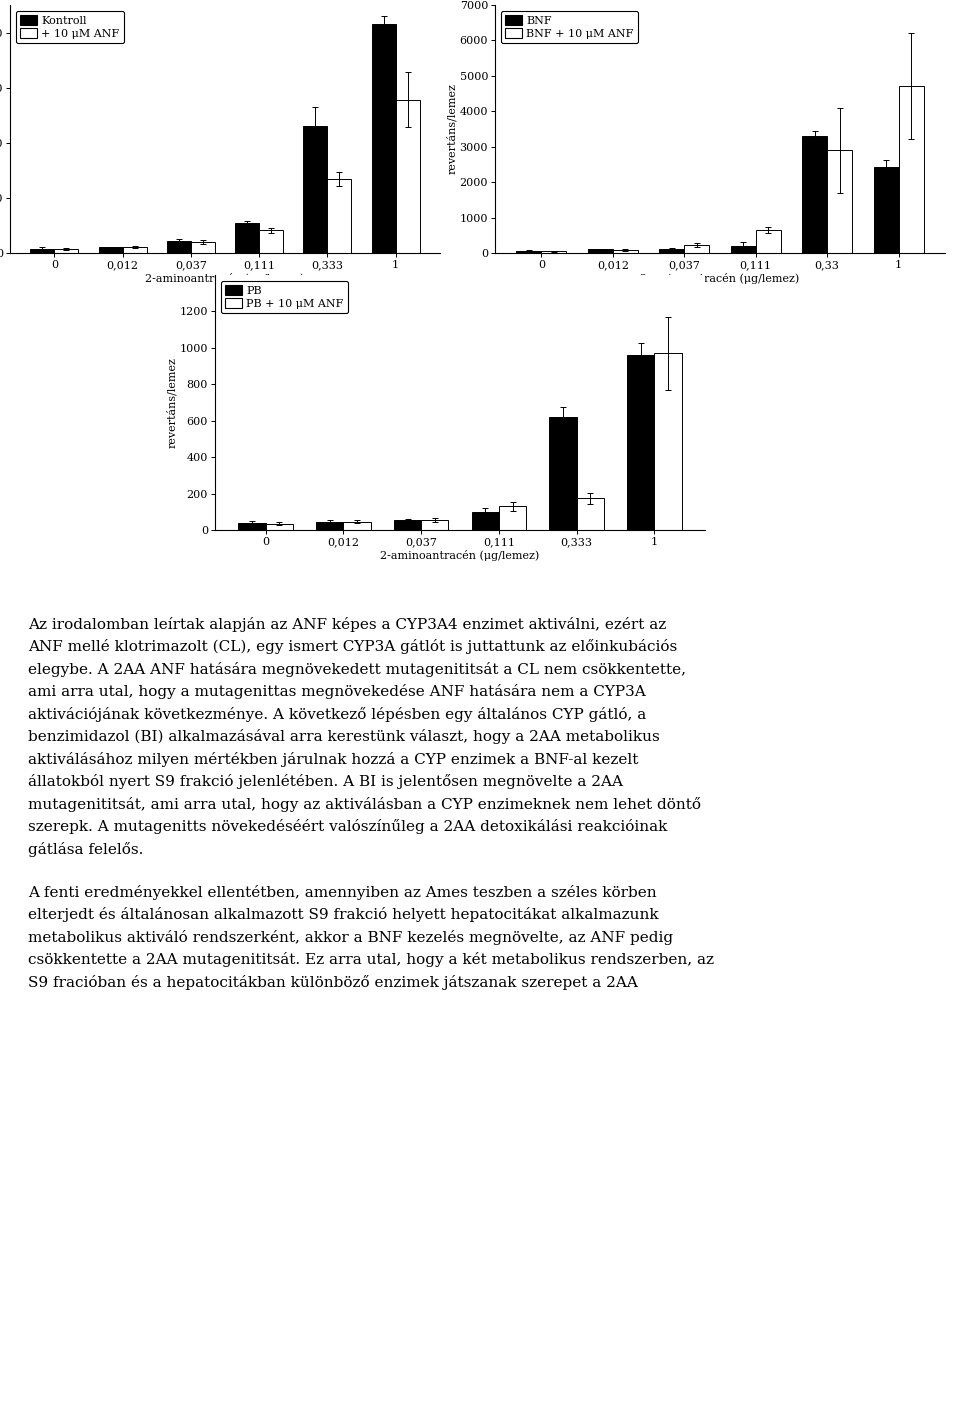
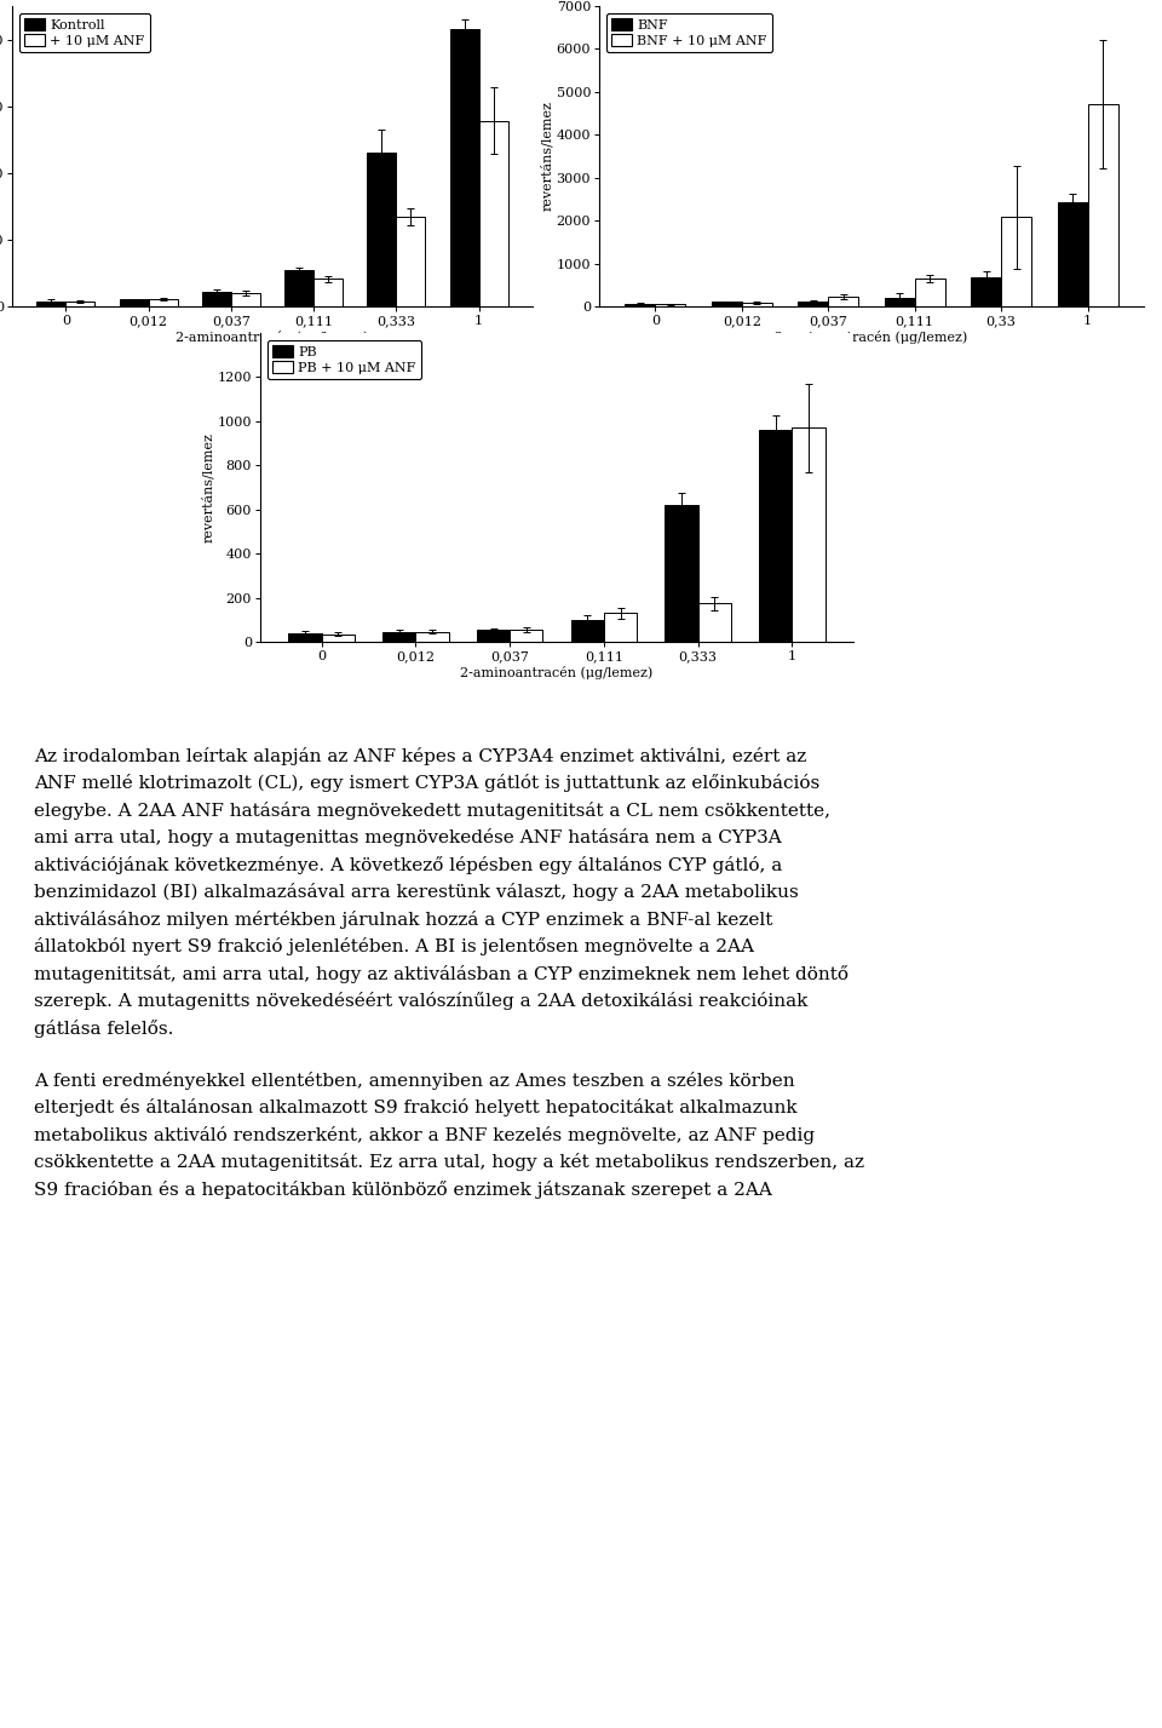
BNF/0,33: 3300 -> 670
BNF + 10 μM ANF/0,33: 2900 -> 2080
